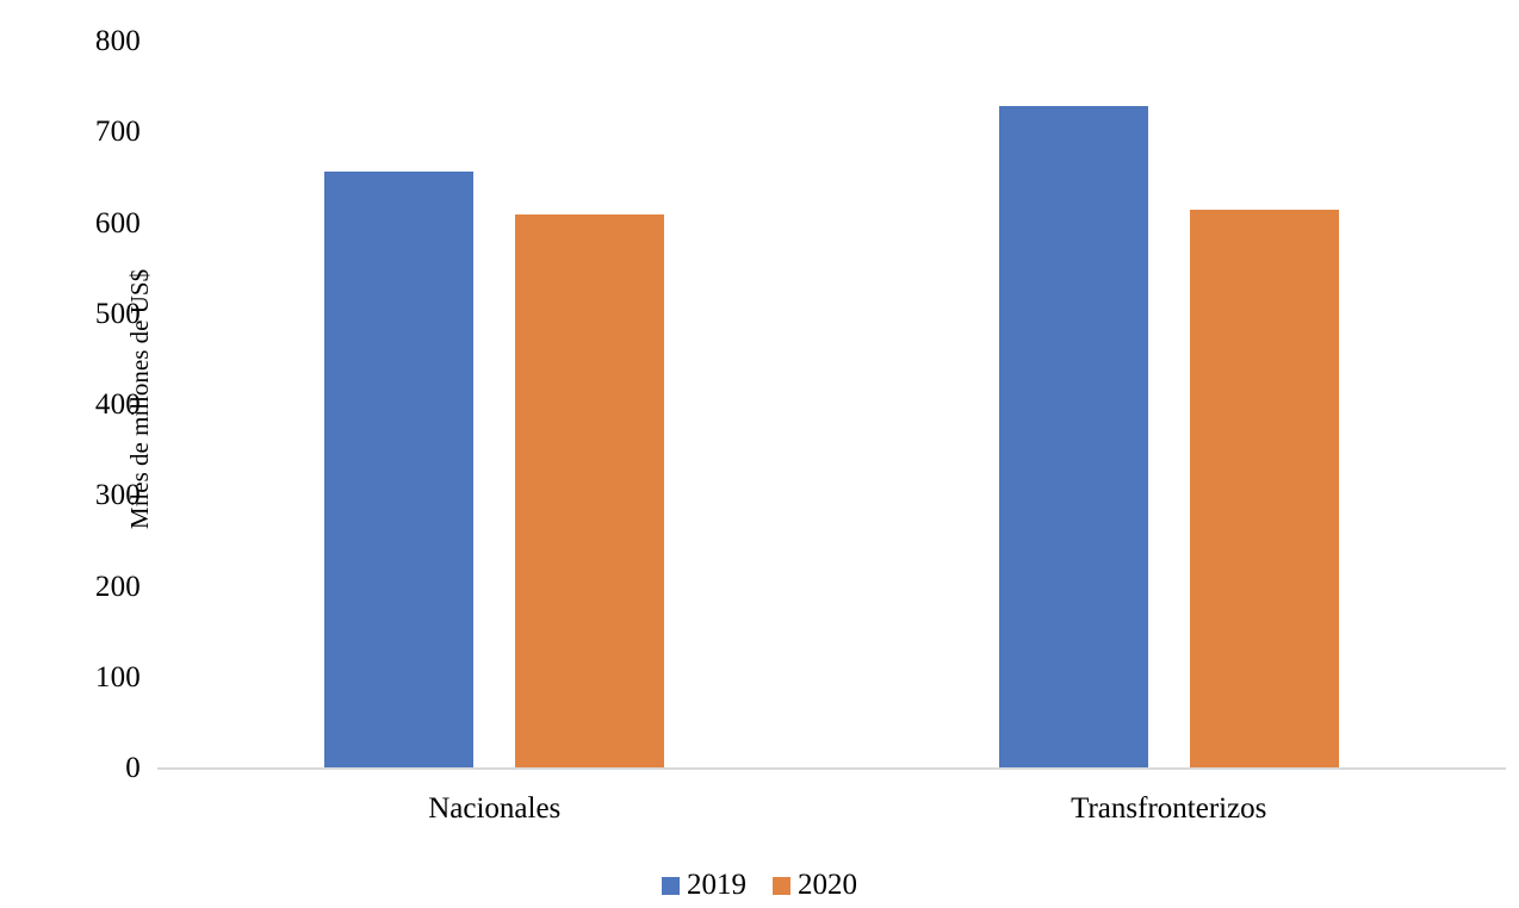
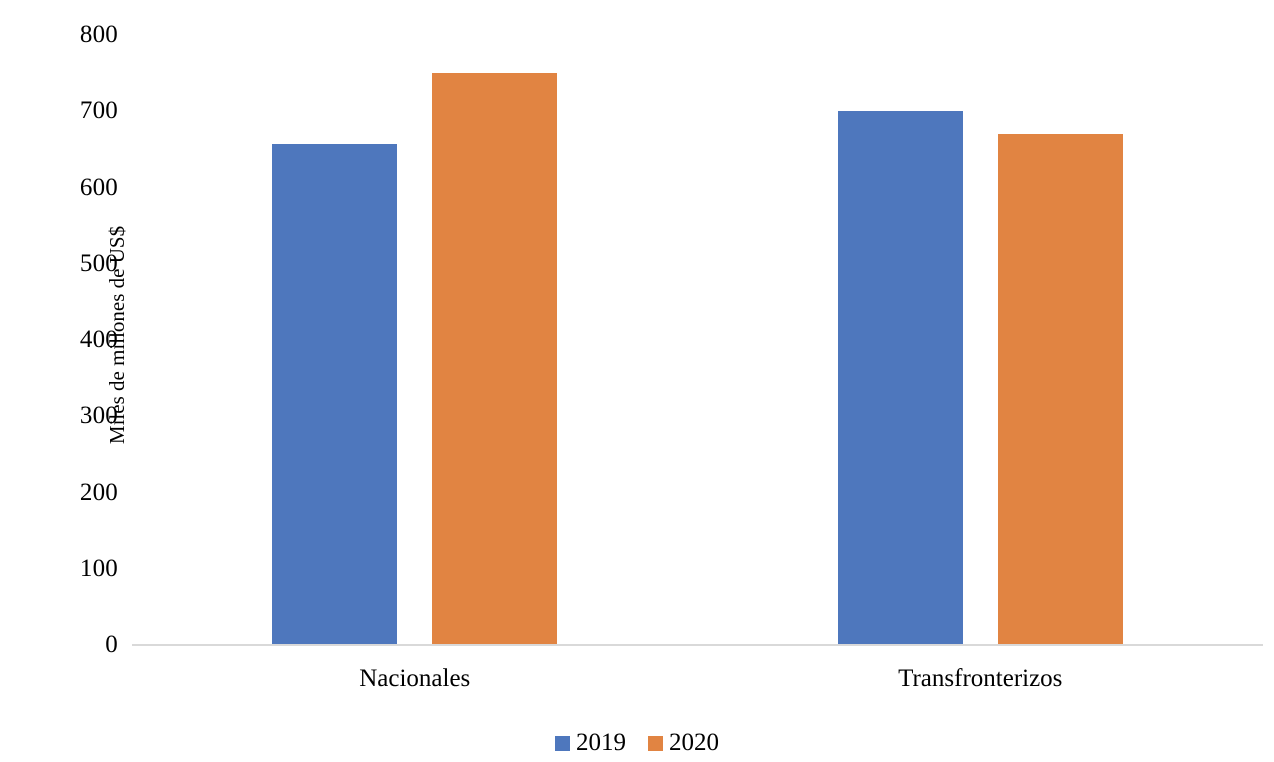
2020/Nacionales: 610 -> 750
2019/Transfronterizos: 730 -> 700
2020/Transfronterizos: 620 -> 670
